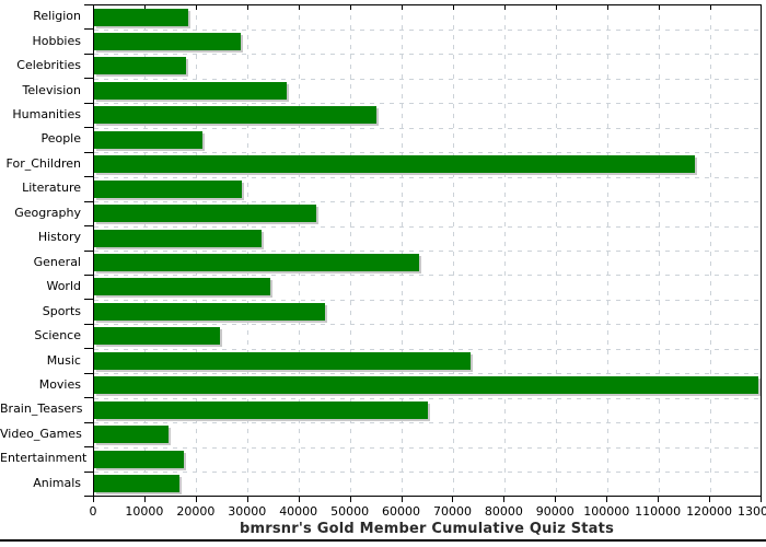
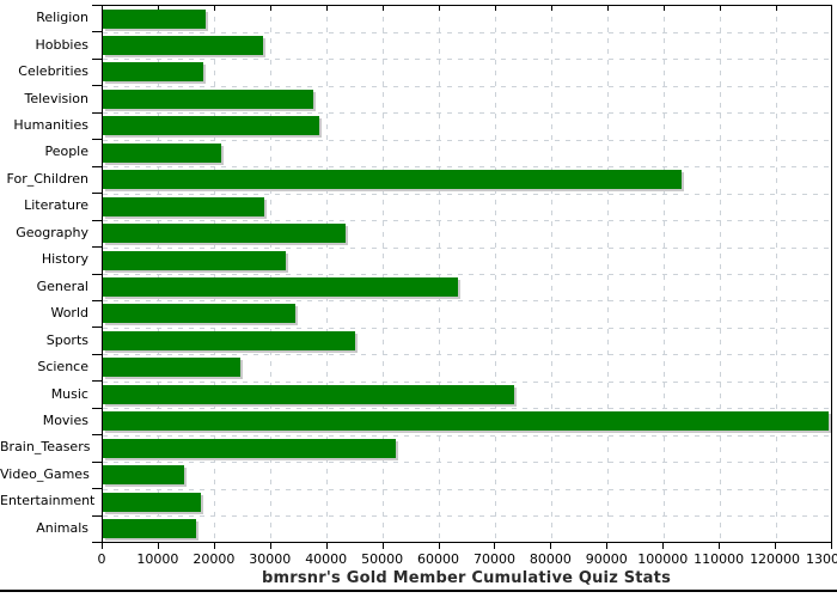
Humanities: 55000 -> 39000
For_Children: 117000 -> 103000
Brain_Teasers: 65000 -> 52000
